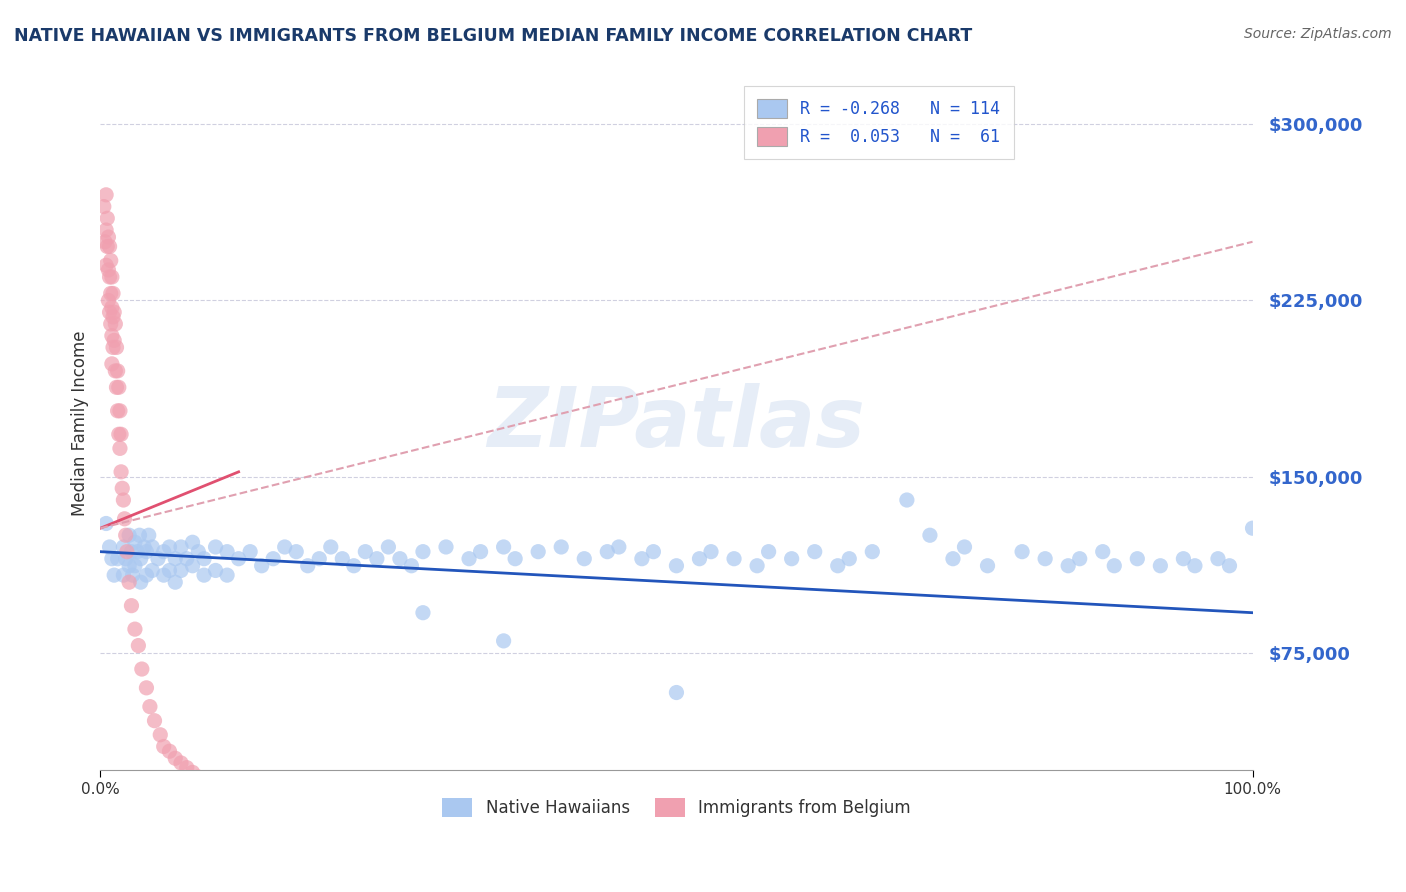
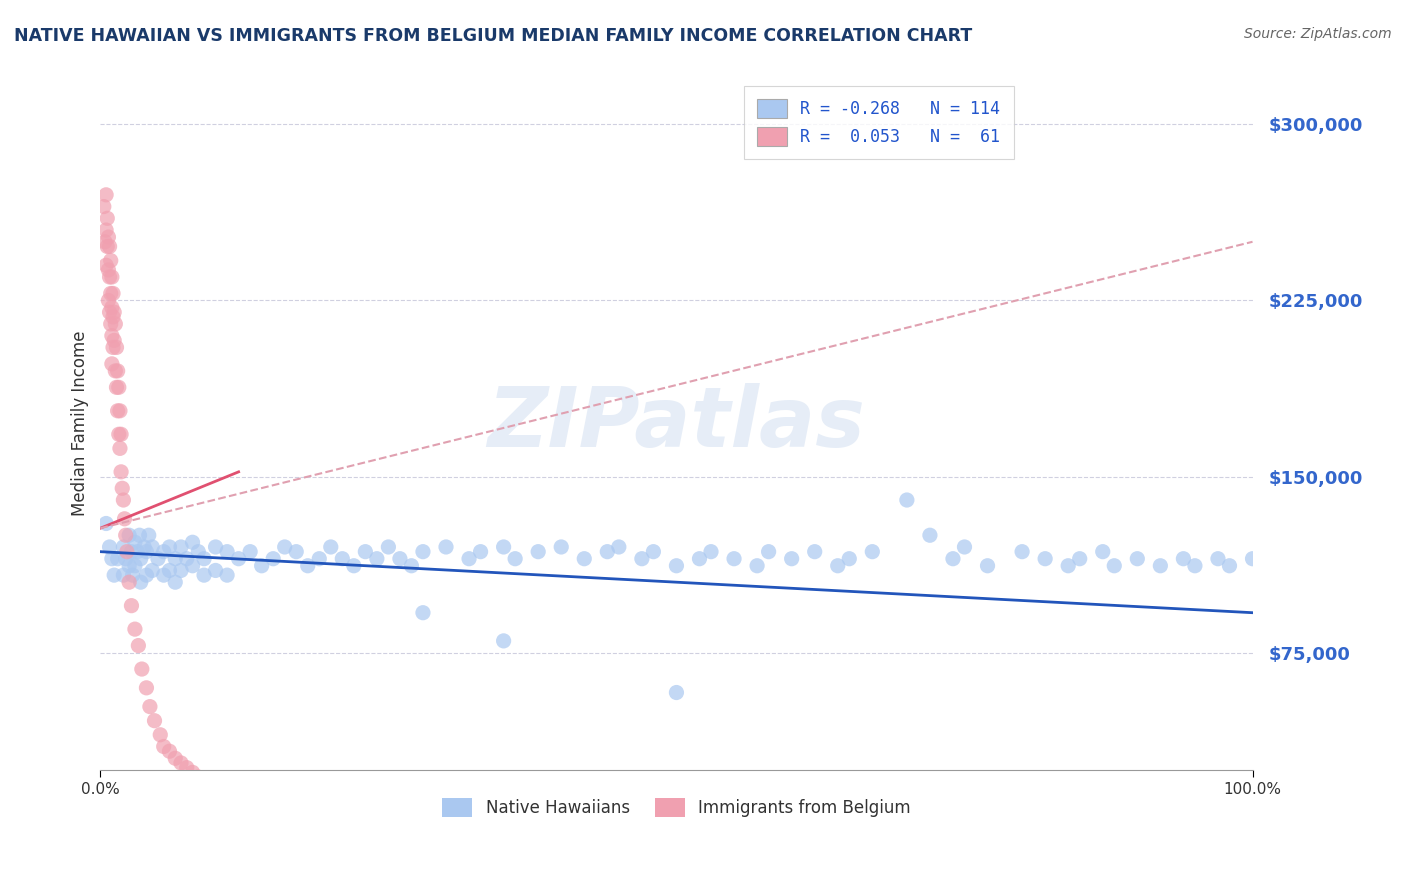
Native Hawaiians/100.0%: $128,000 -> $115,000
